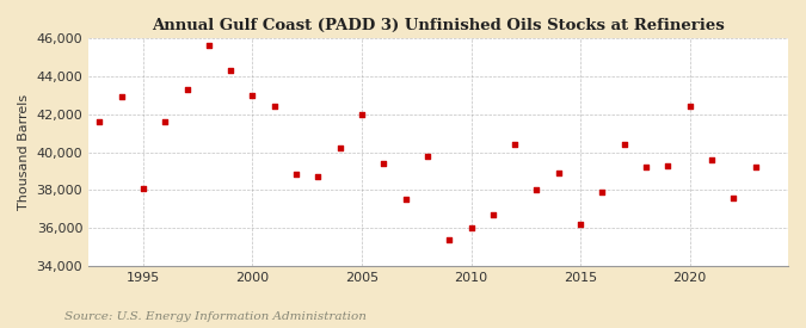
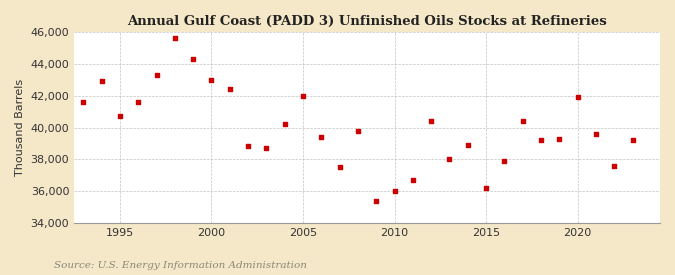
1995: 38,100 -> 40,700
2020: 42,400 -> 41,900
